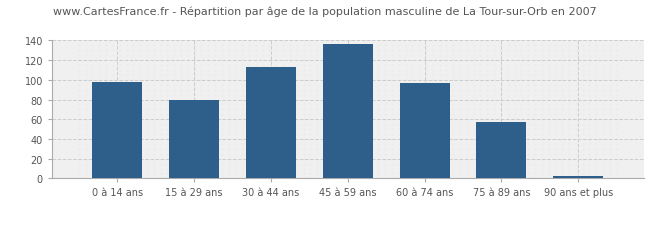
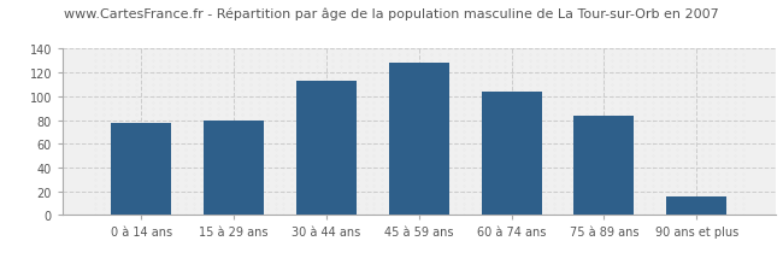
0 à 14 ans: 98 -> 78
45 à 59 ans: 136 -> 128
60 à 74 ans: 97 -> 104
75 à 89 ans: 57 -> 84
90 ans et plus: 2 -> 16
